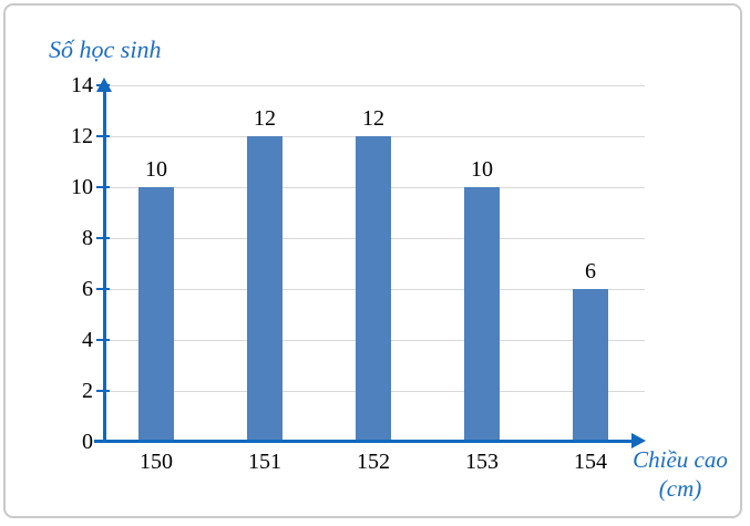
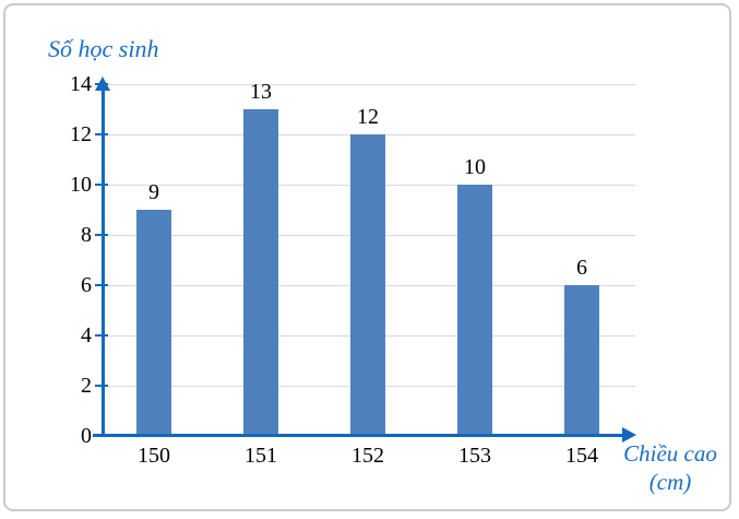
150: 10 -> 9
151: 12 -> 13
